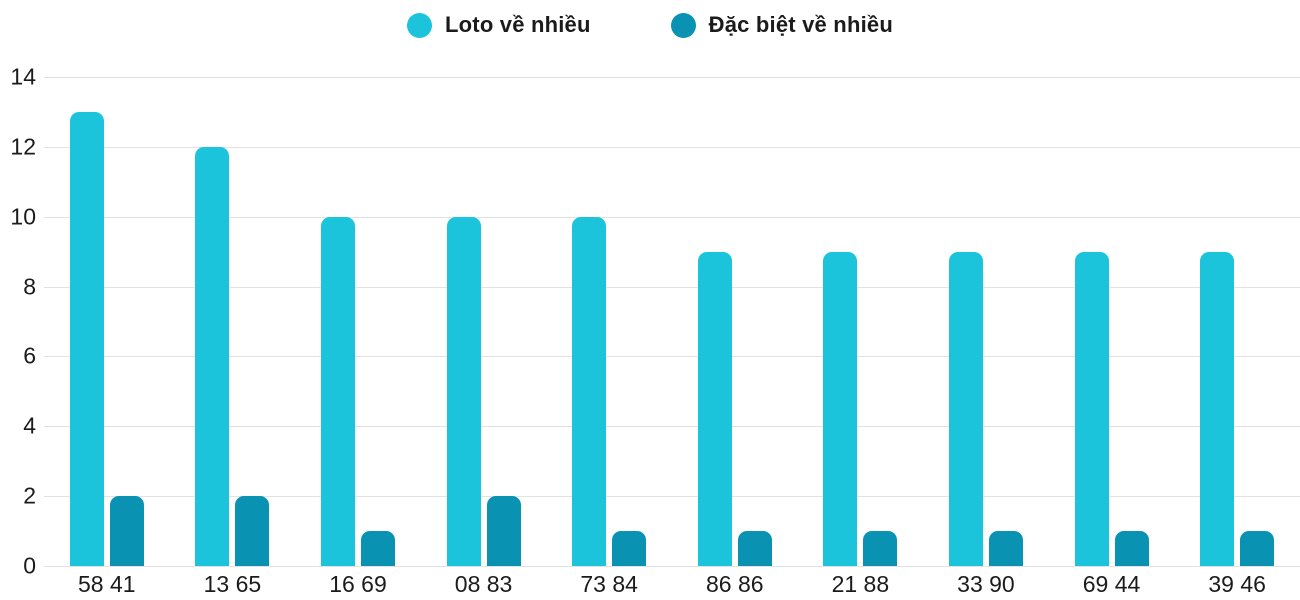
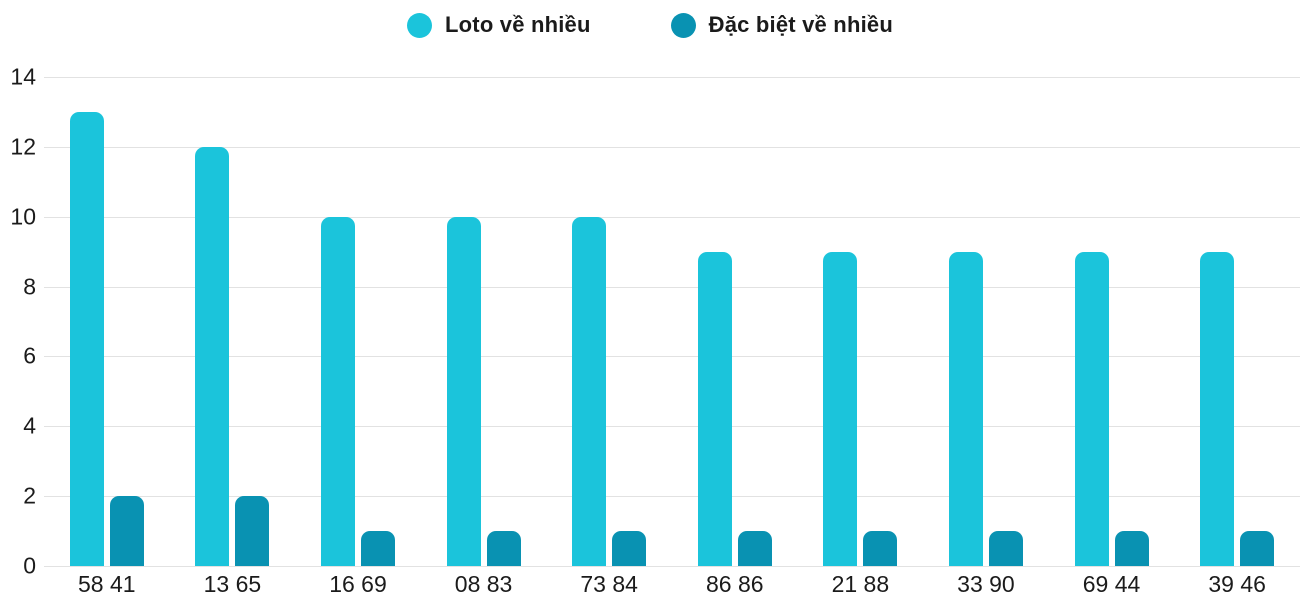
Đặc biệt về nhiều/08 83: 2 -> 1
